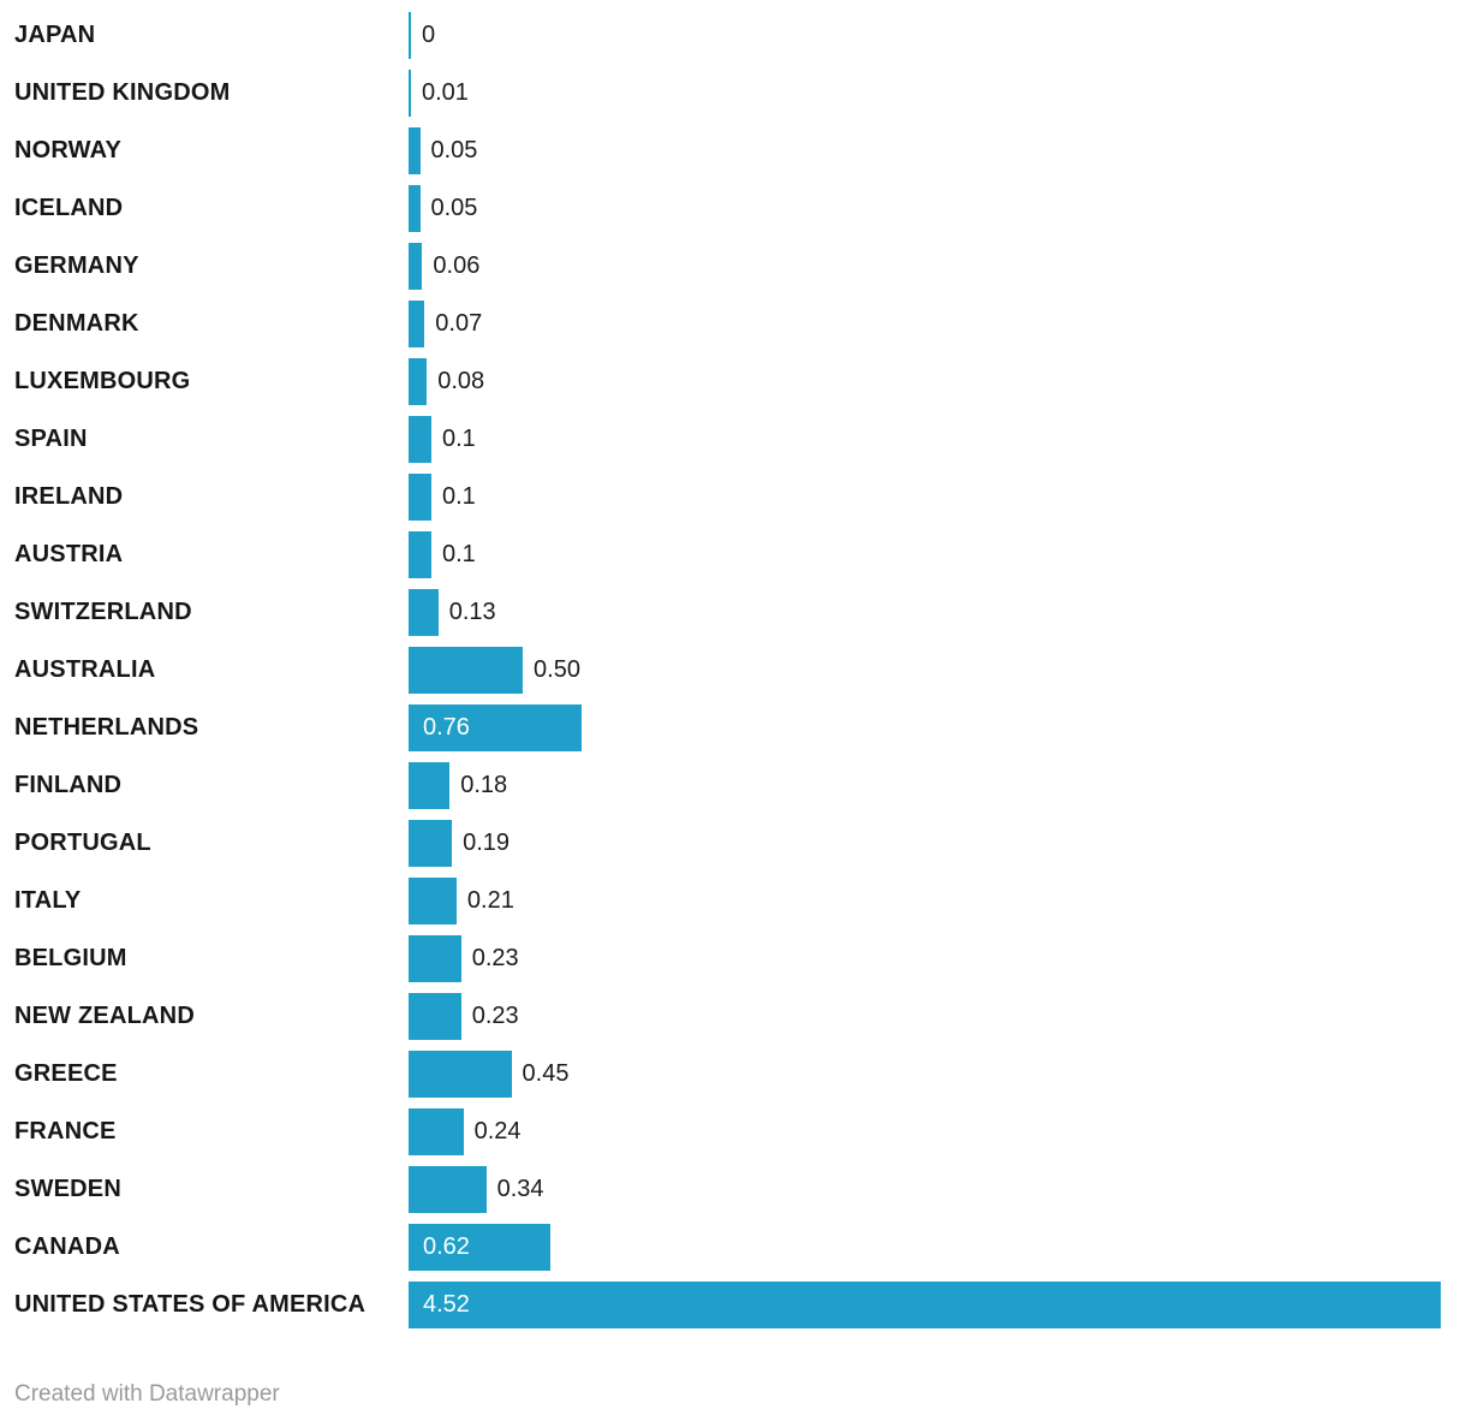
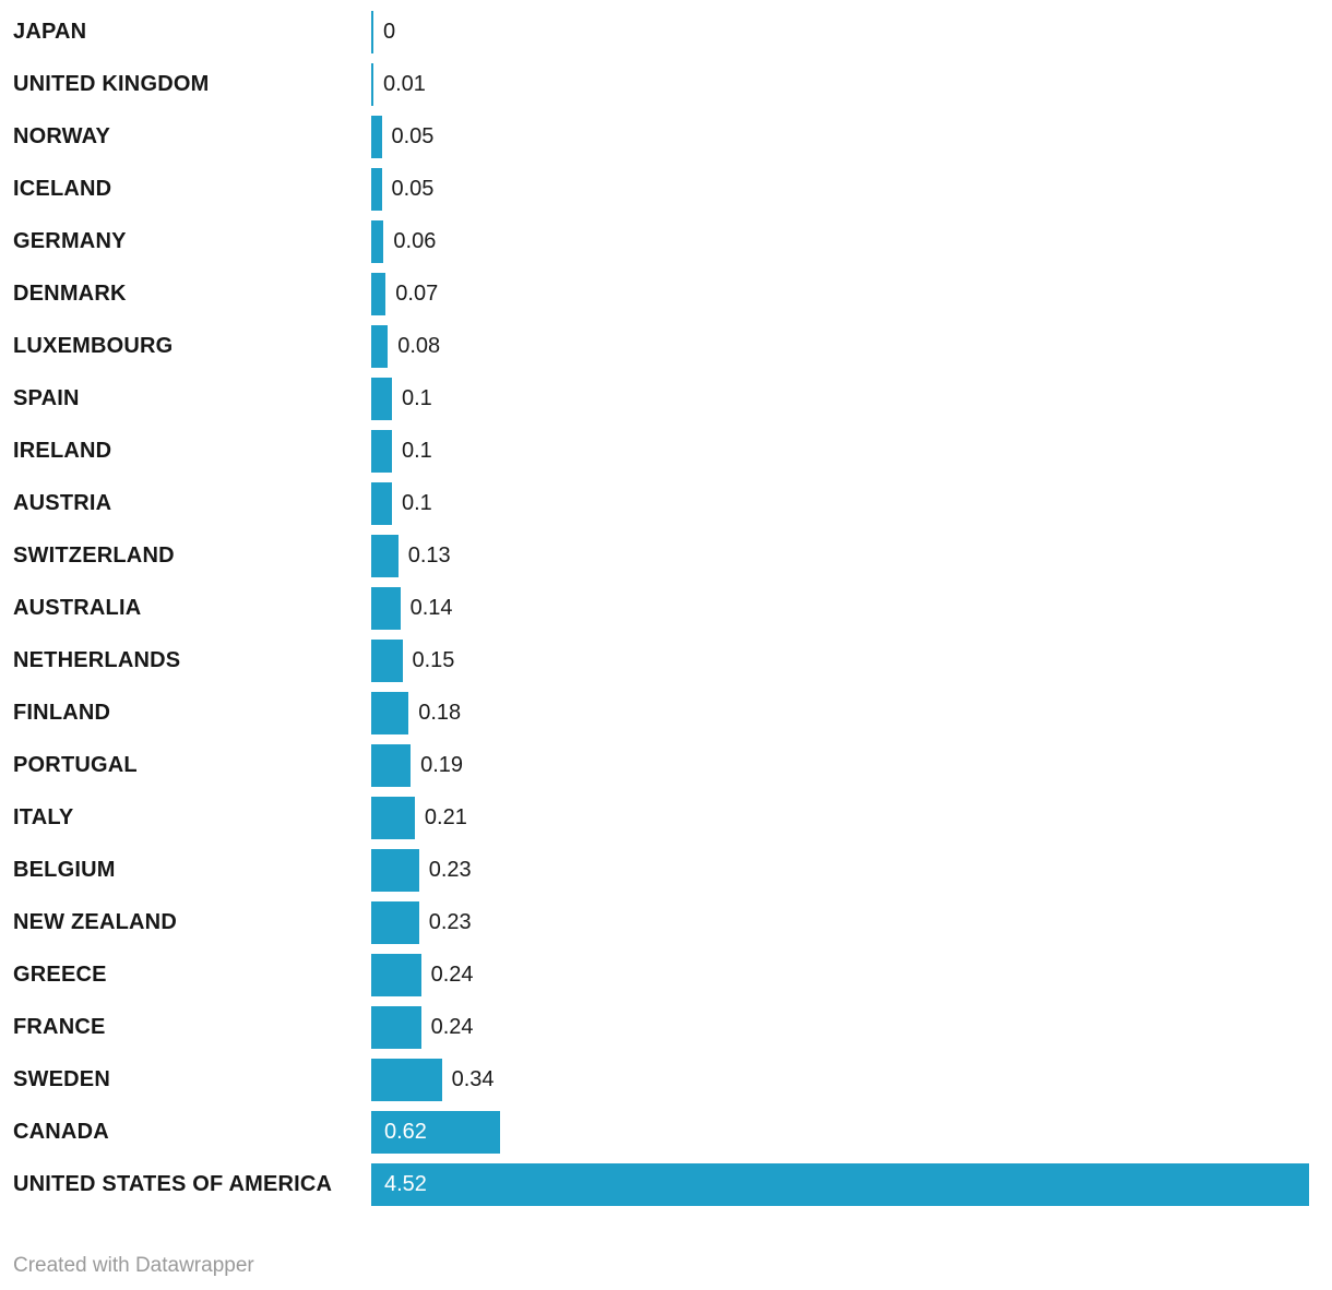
AUSTRALIA: 0.50 -> 0.14
NETHERLANDS: 0.76 -> 0.15
GREECE: 0.45 -> 0.24
